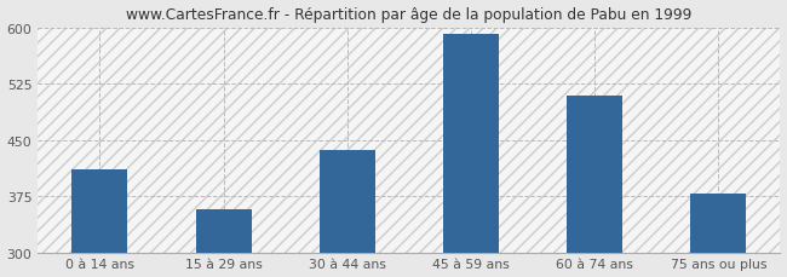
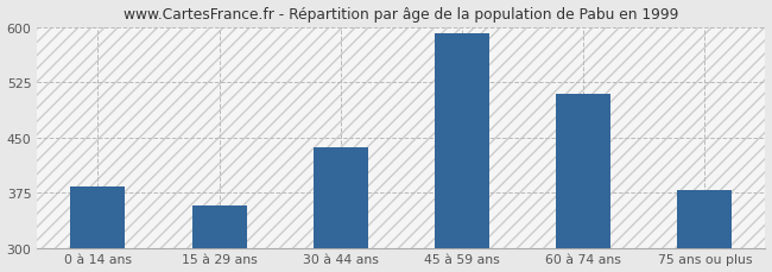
0 à 14 ans: 410 -> 383
